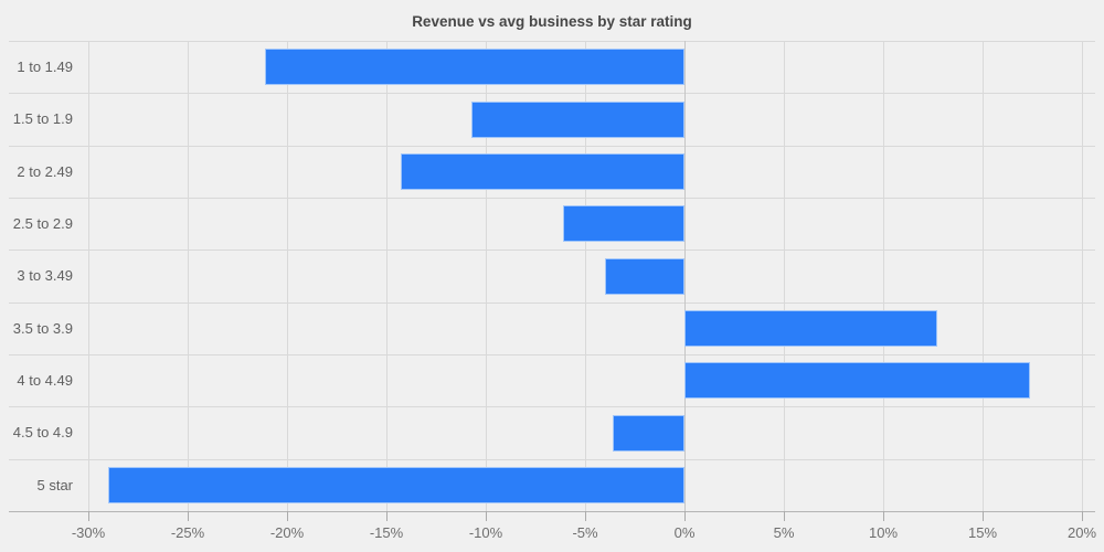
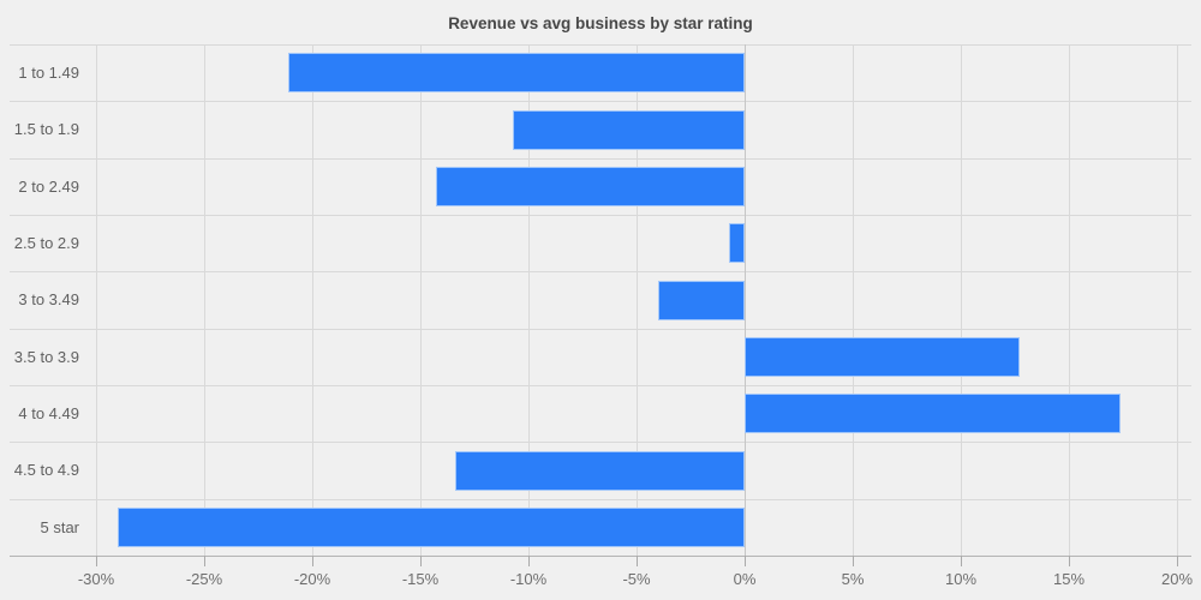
2.5 to 2.9: -6.1% -> -0.7%
4.5 to 4.9: -3.6% -> -13.4%
